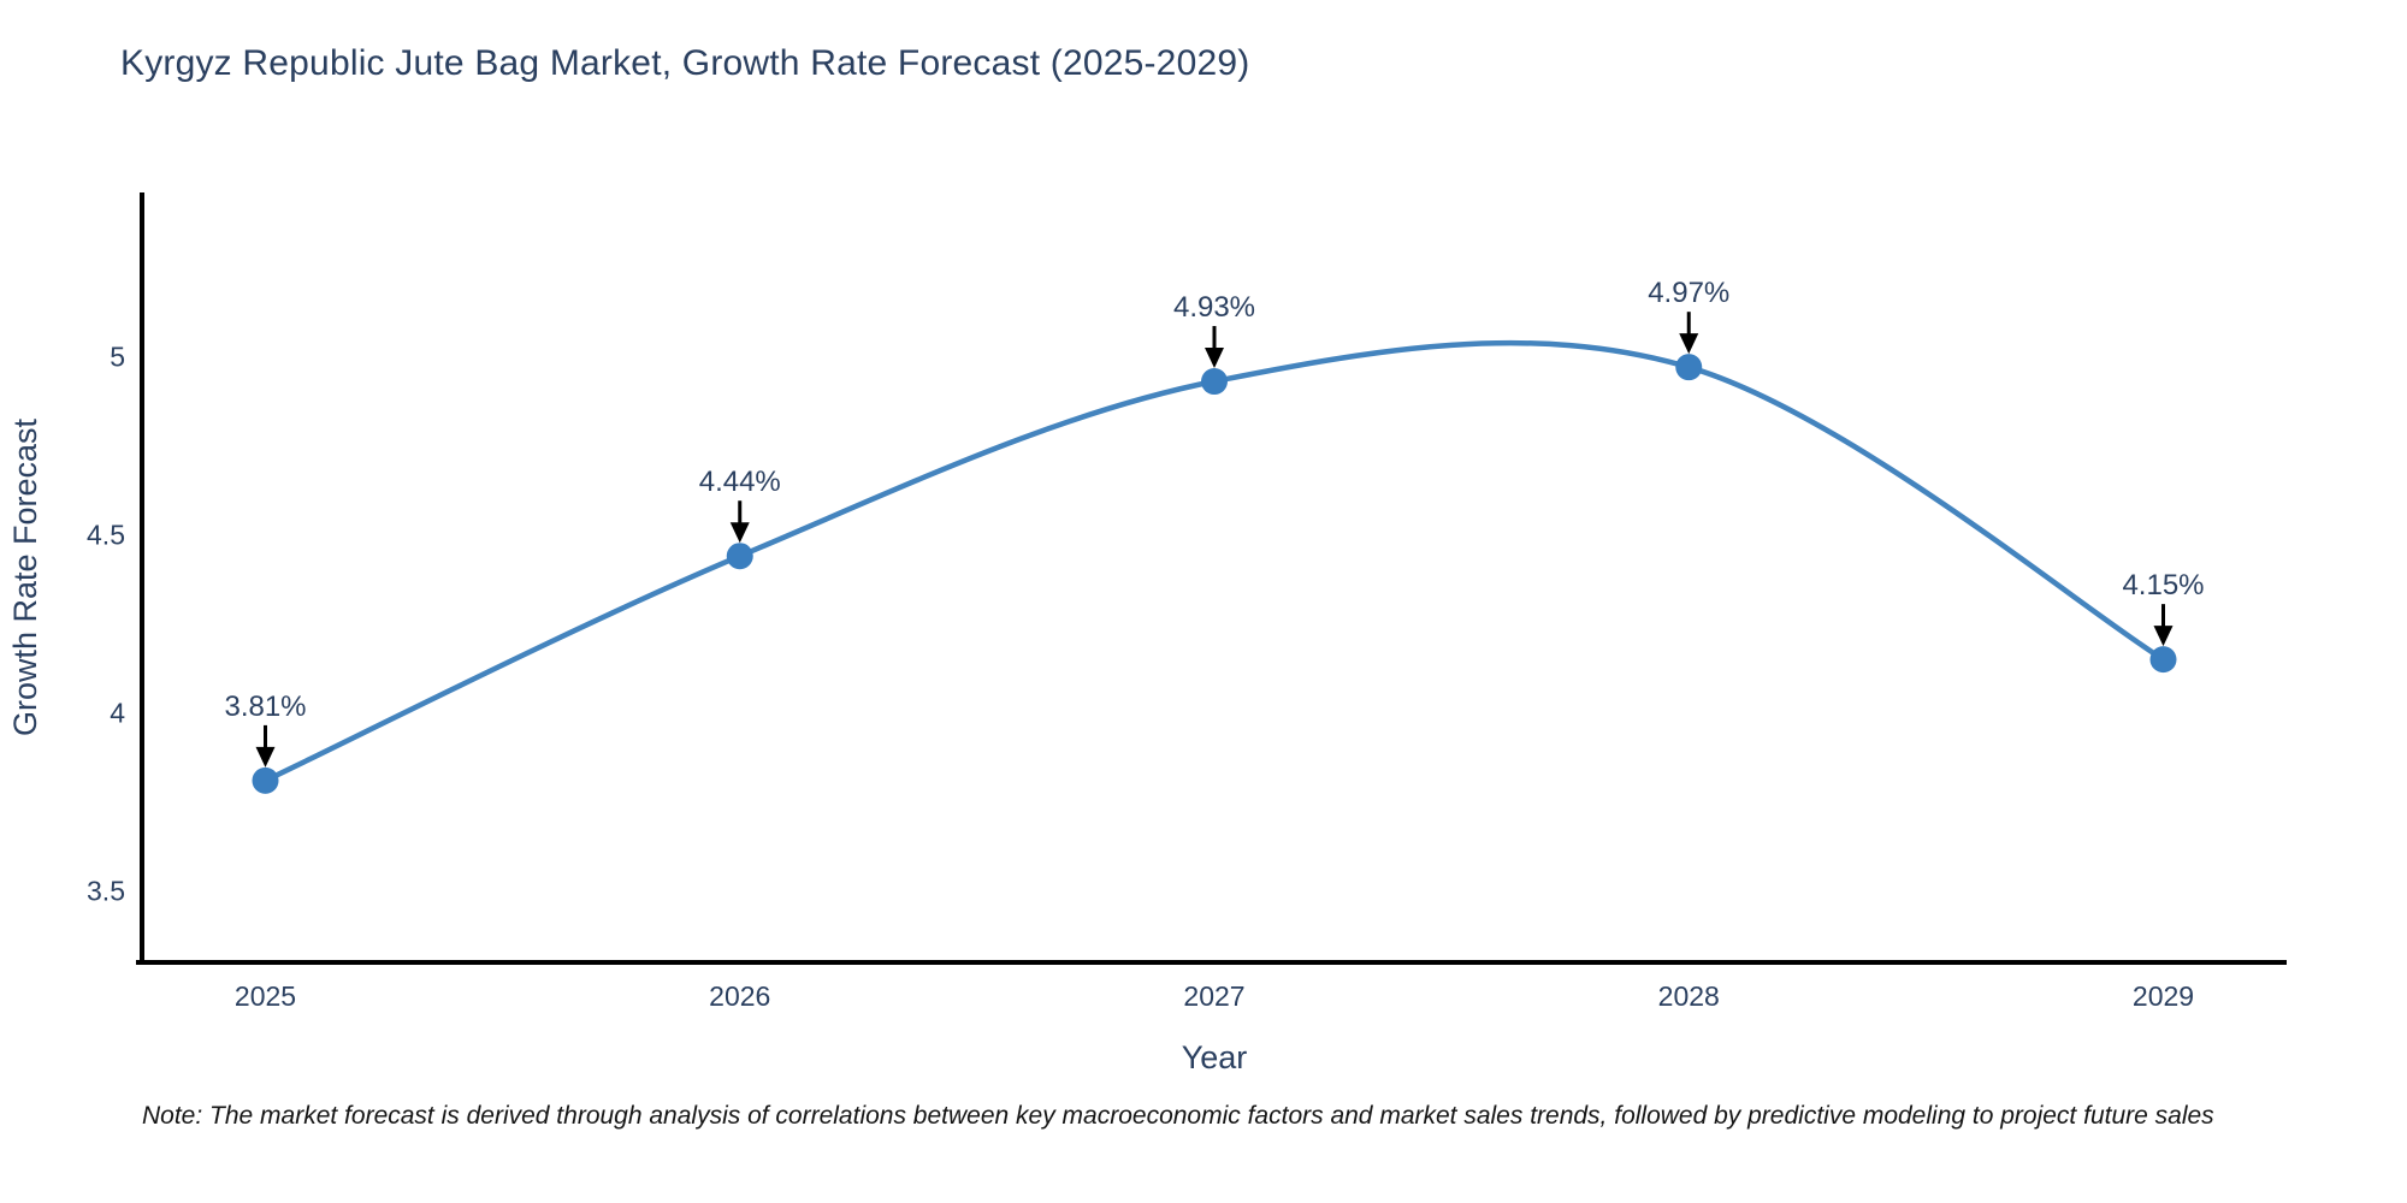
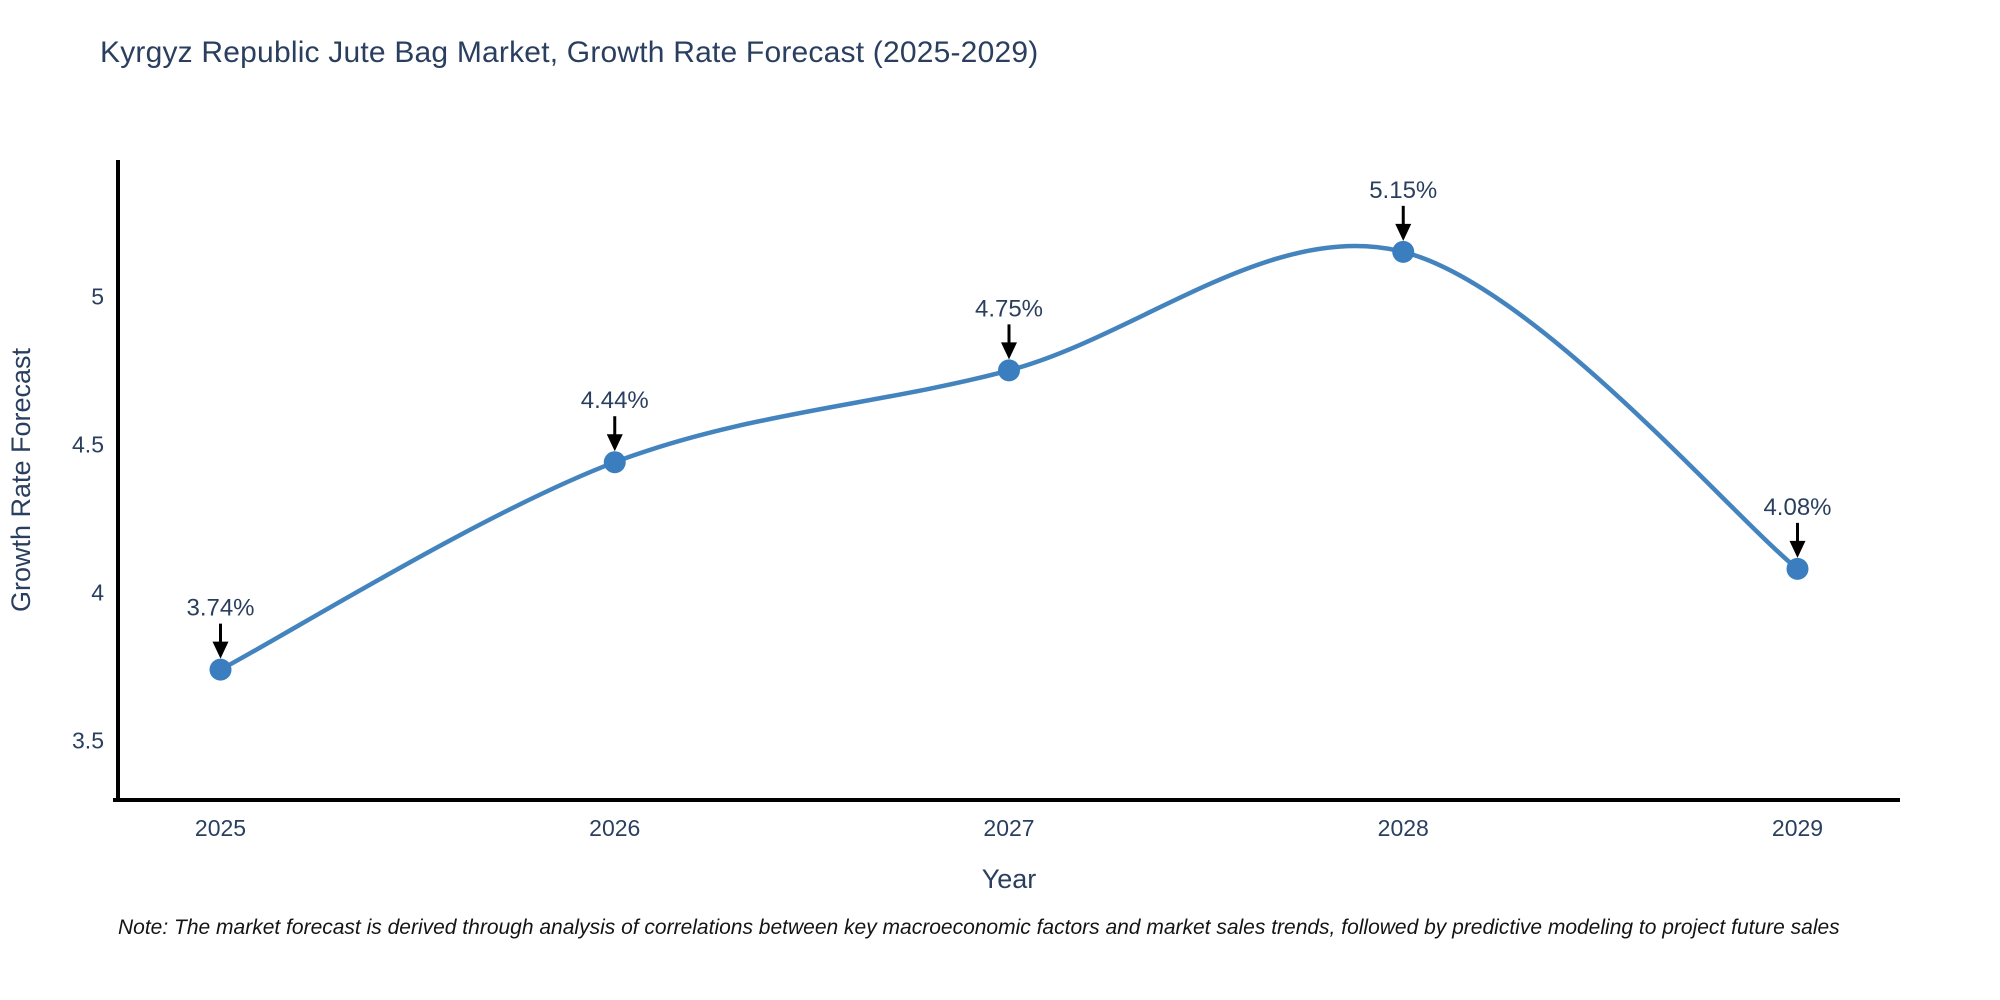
2025: 3.81% -> 3.74%
2027: 4.93% -> 4.75%
2028: 4.97% -> 5.15%
2029: 4.15% -> 4.08%
